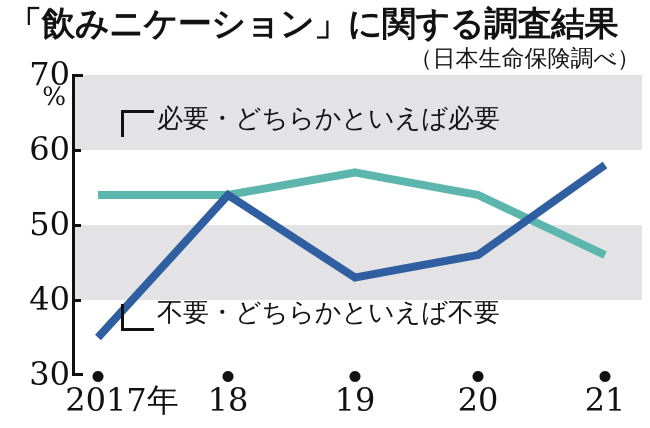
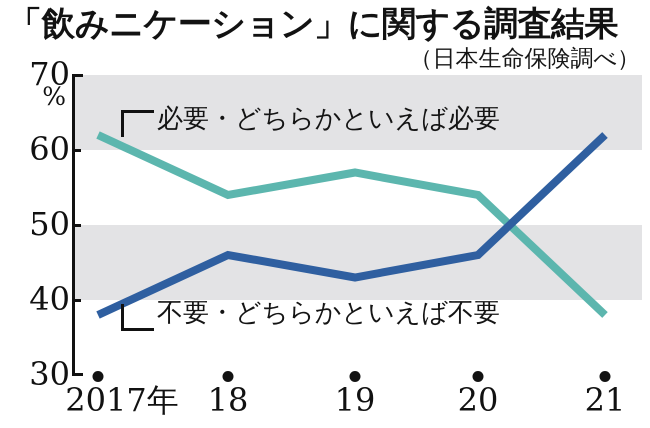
必要・どちらかといえば必要/2017年: 54 -> 62
不要・どちらかといえば不要/2017年: 35 -> 38
不要・どちらかといえば不要/18: 54 -> 46
必要・どちらかといえば必要/21: 46 -> 38
不要・どちらかといえば不要/21: 58 -> 62
